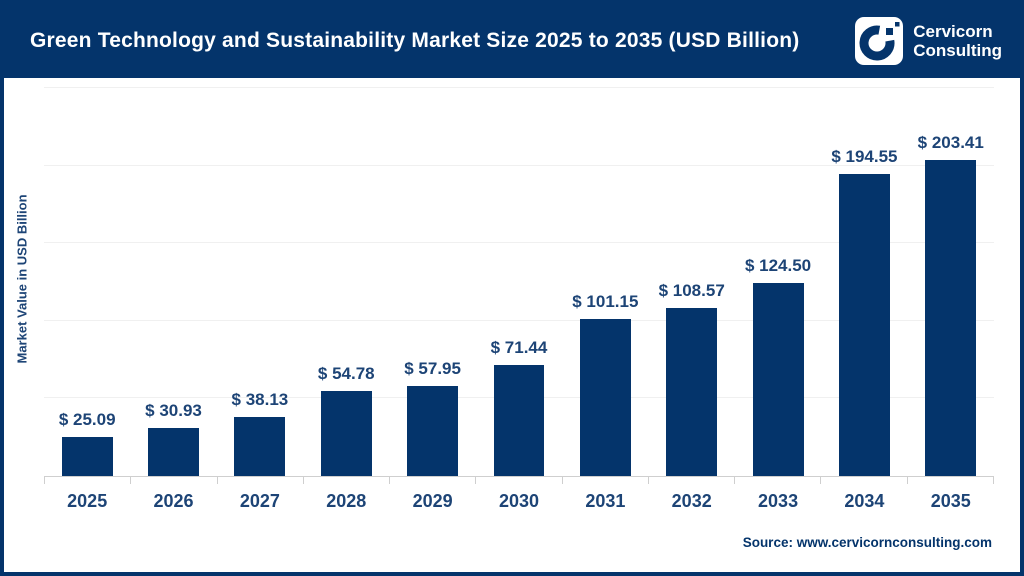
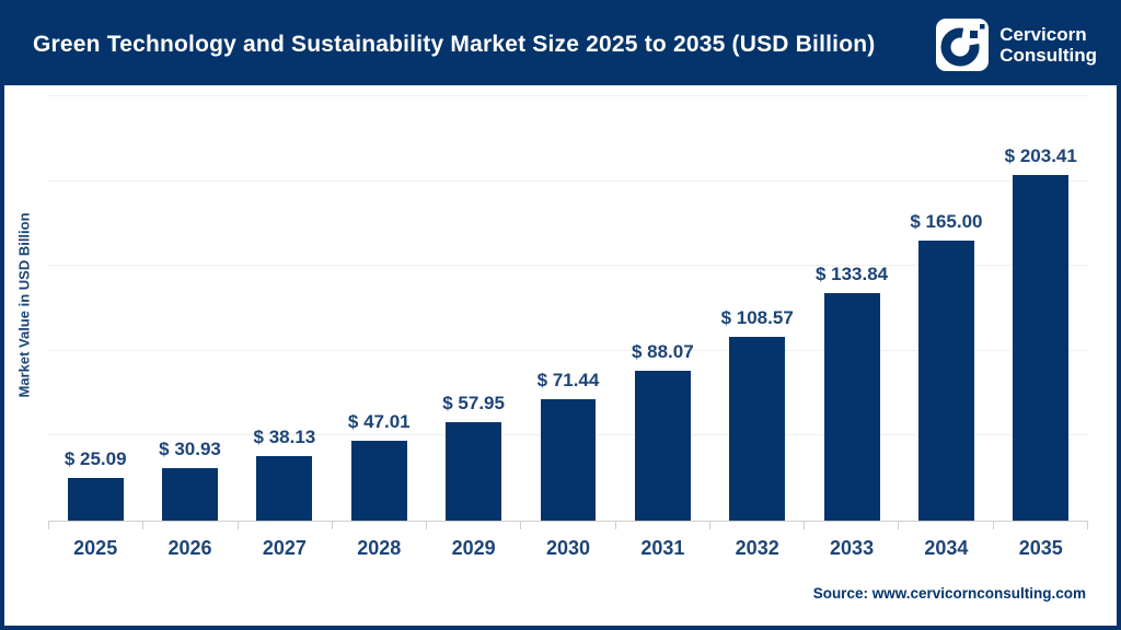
2028: 54.78 -> 47.01
2031: 101.15 -> 88.07
2033: 124.50 -> 133.84
2034: 194.55 -> 165.00
